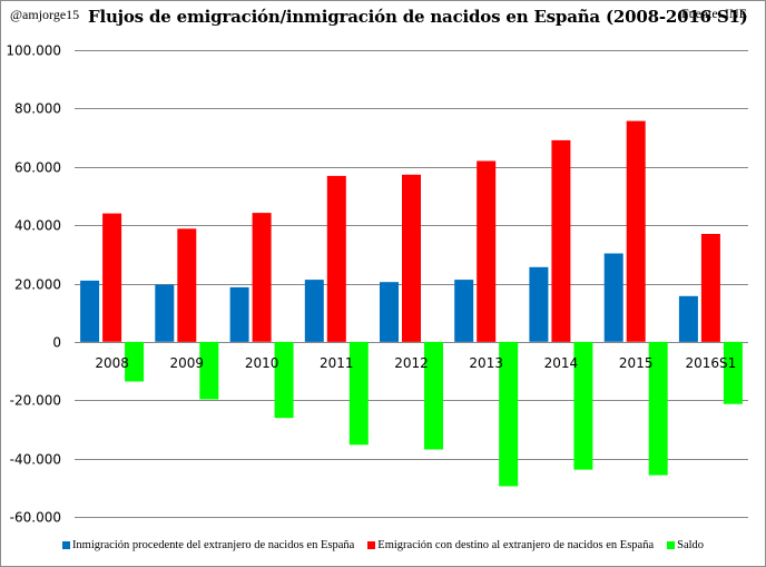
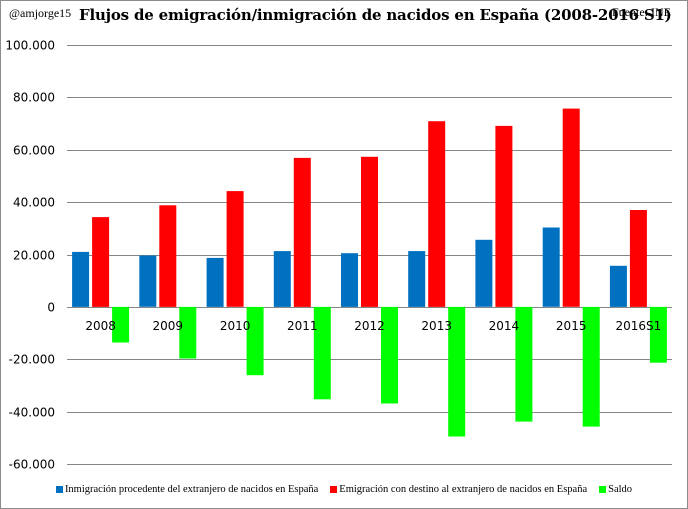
Emigración con destino al extranjero de nacidos en España/2008: 44000 -> 34000
Emigración con destino al extranjero de nacidos en España/2013: 62000 -> 71000
